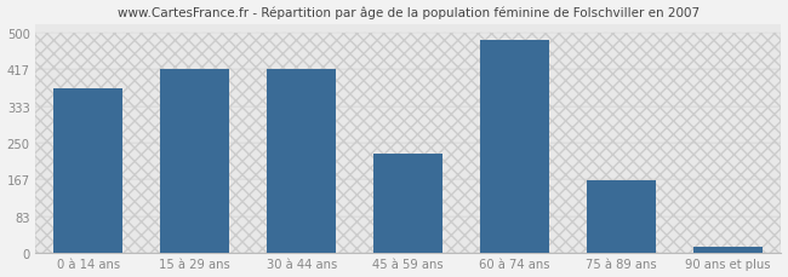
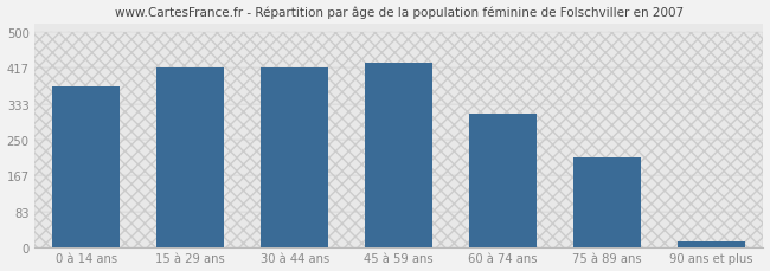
45 à 59 ans: 225 -> 430
60 à 74 ans: 485 -> 310
75 à 89 ans: 165 -> 210
